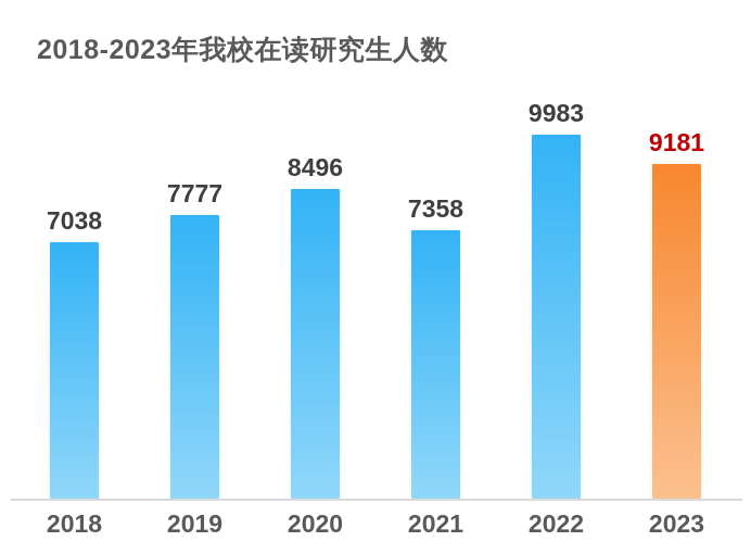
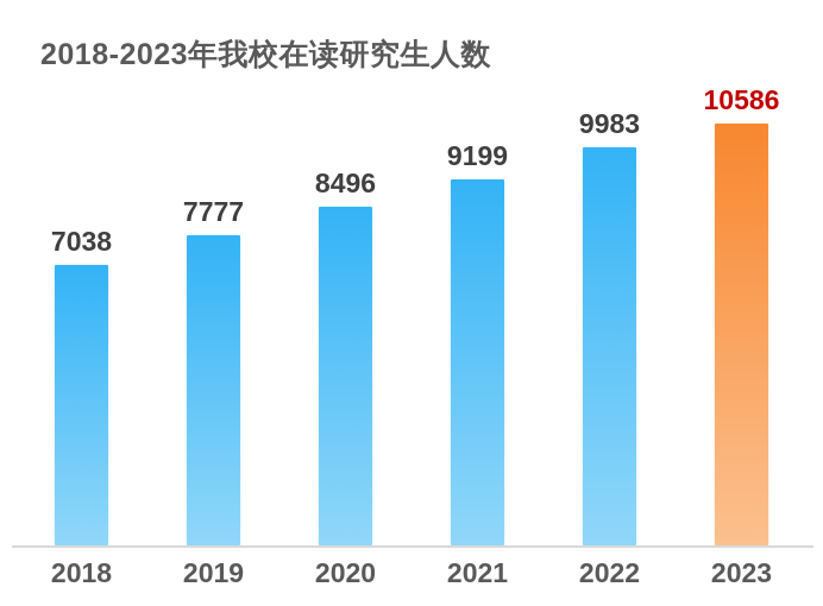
2021: 7358 -> 9199
2023: 9181 -> 10586
